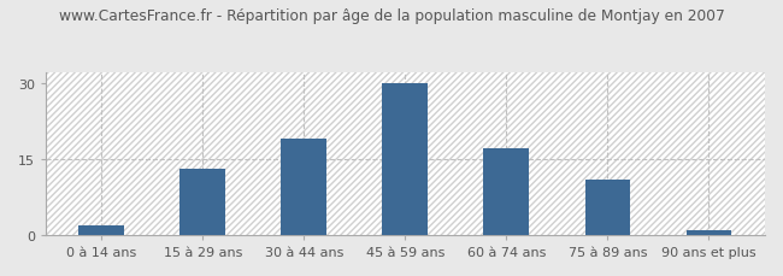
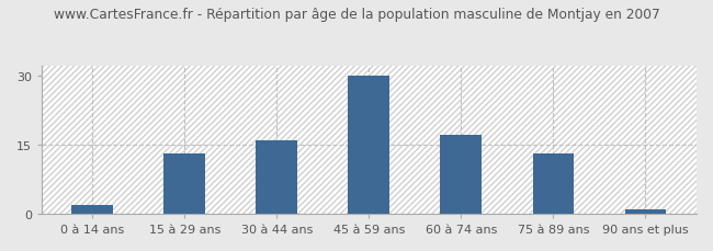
30 à 44 ans: 19 -> 16
75 à 89 ans: 11 -> 13
